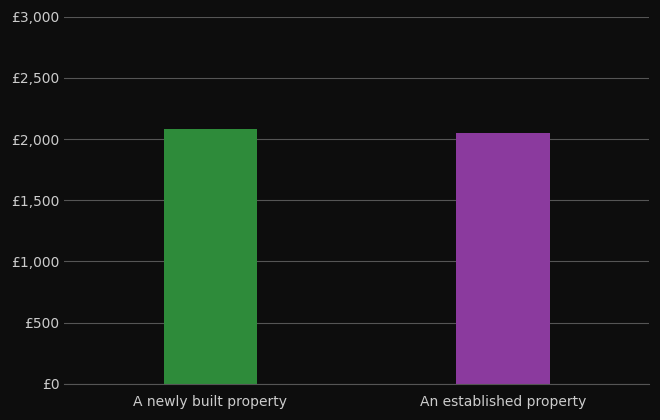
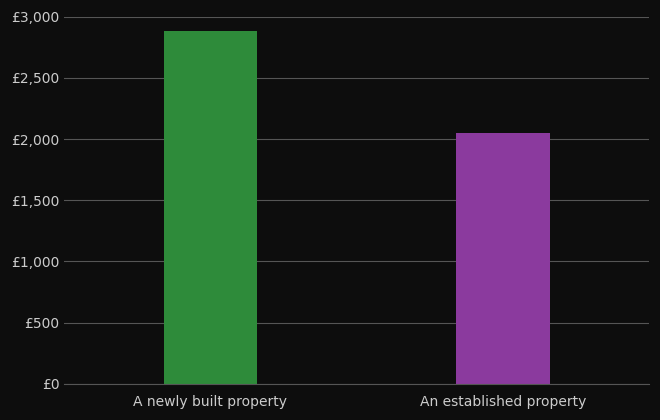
A newly built property: £2,080 -> £2,880
